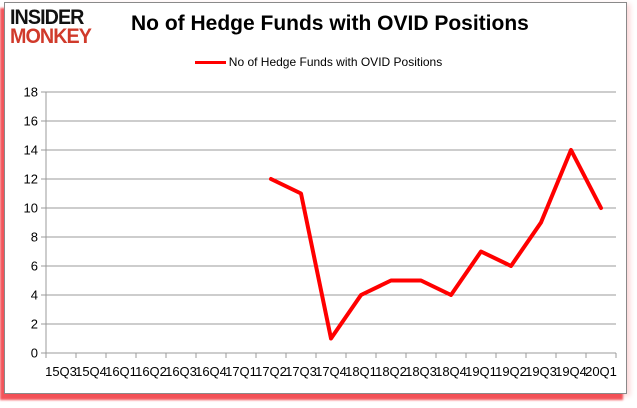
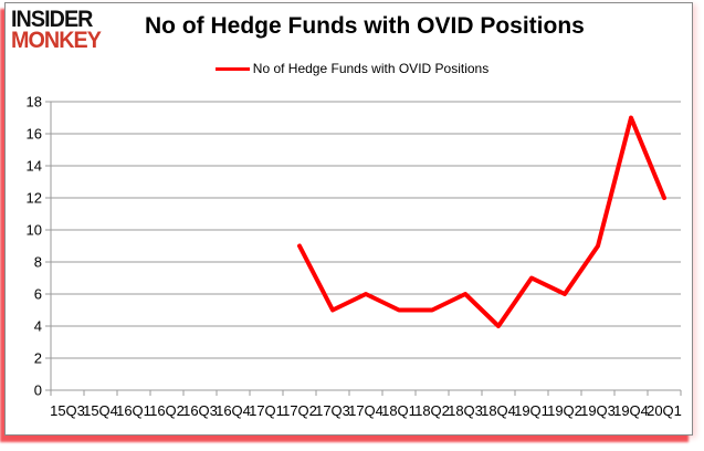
17Q2: 12 -> 9
17Q3: 11 -> 5
17Q4: 1 -> 6
18Q1: 4 -> 5
18Q3: 5 -> 6
19Q4: 14 -> 17
20Q1: 10 -> 12
